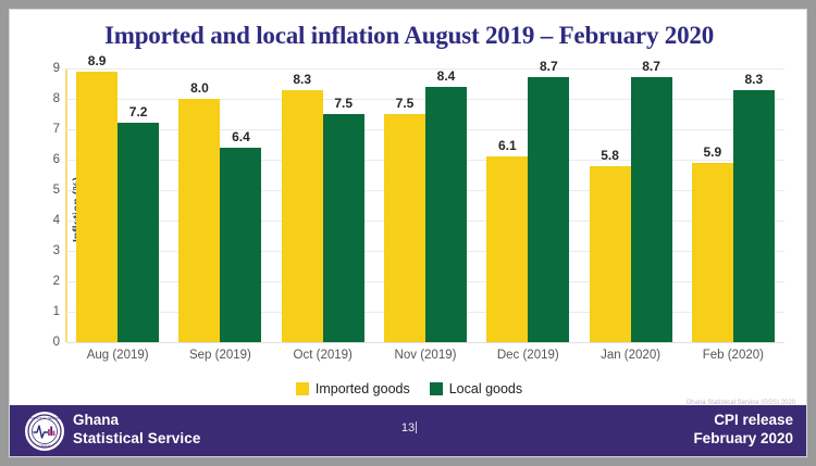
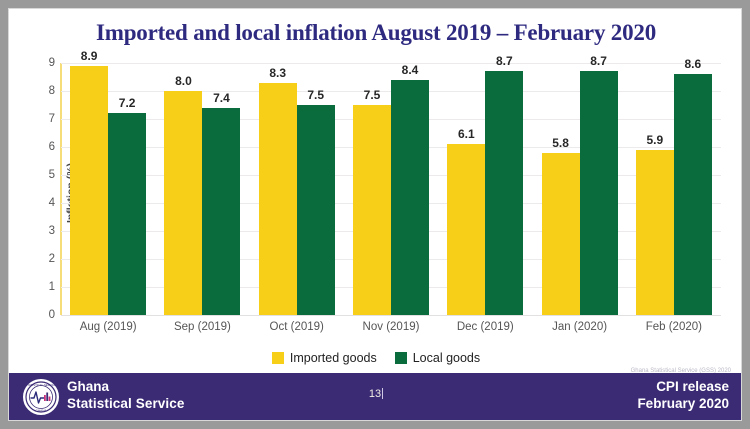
Local goods/Sep (2019): 6.4 -> 7.4
Local goods/Feb (2020): 8.3 -> 8.6
